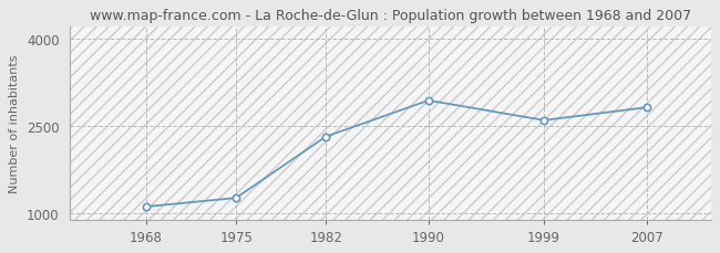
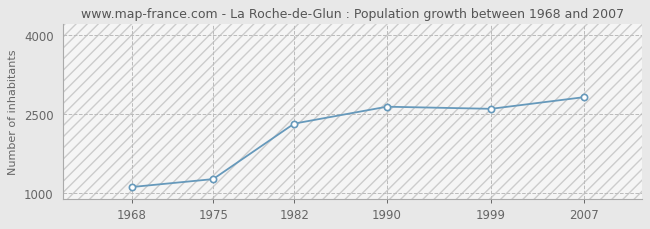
1990: 2940 -> 2640
